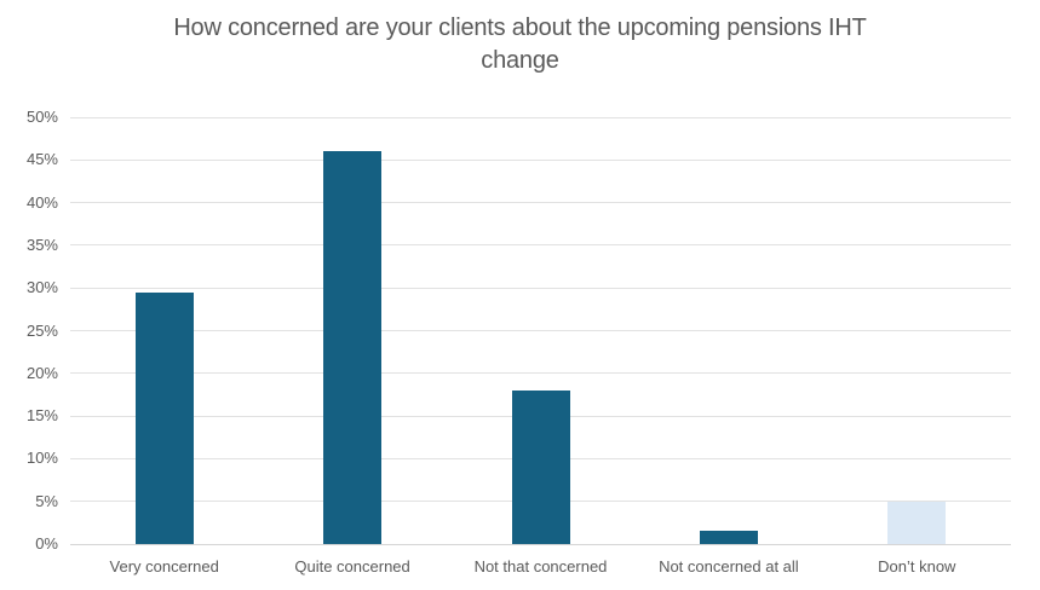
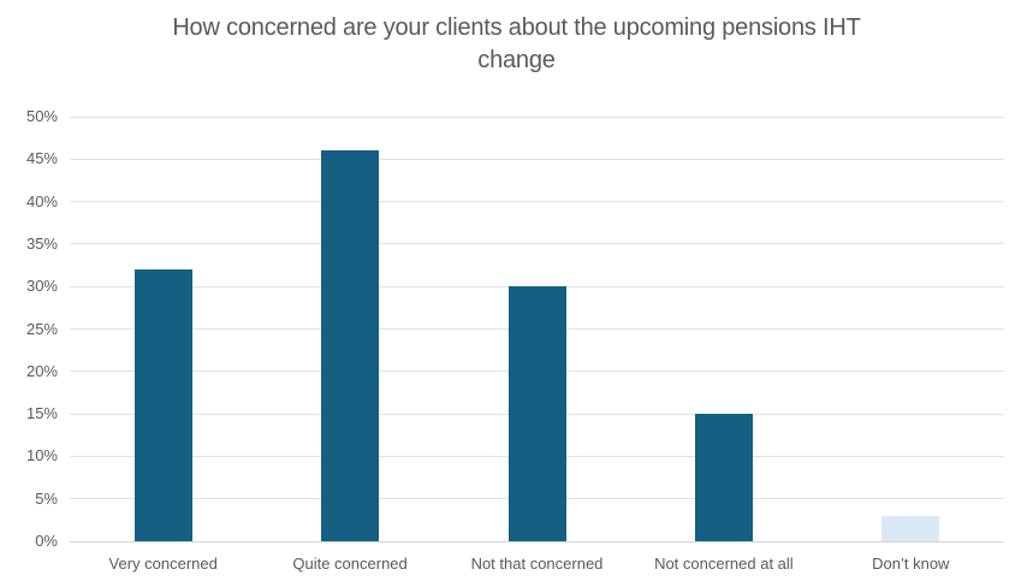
Very concerned: 30% -> 32%
Not that concerned: 18% -> 30%
Not concerned at all: 2% -> 15%
Don’t know: 5% -> 3%
